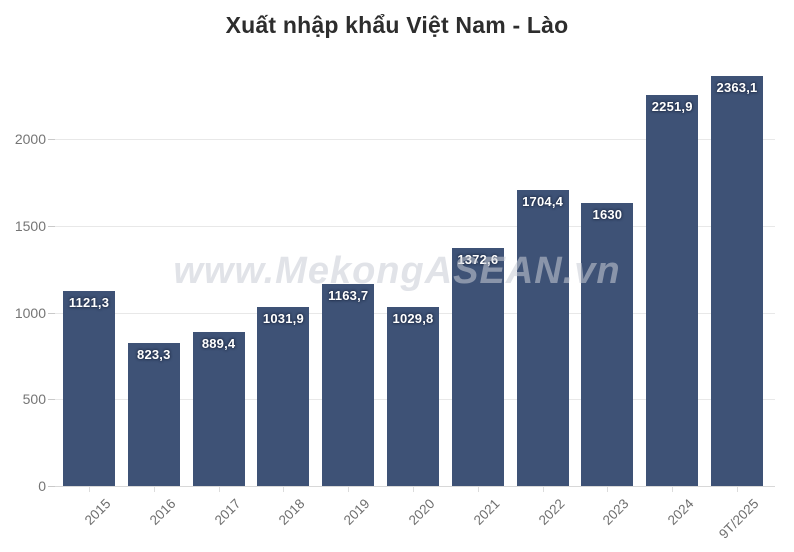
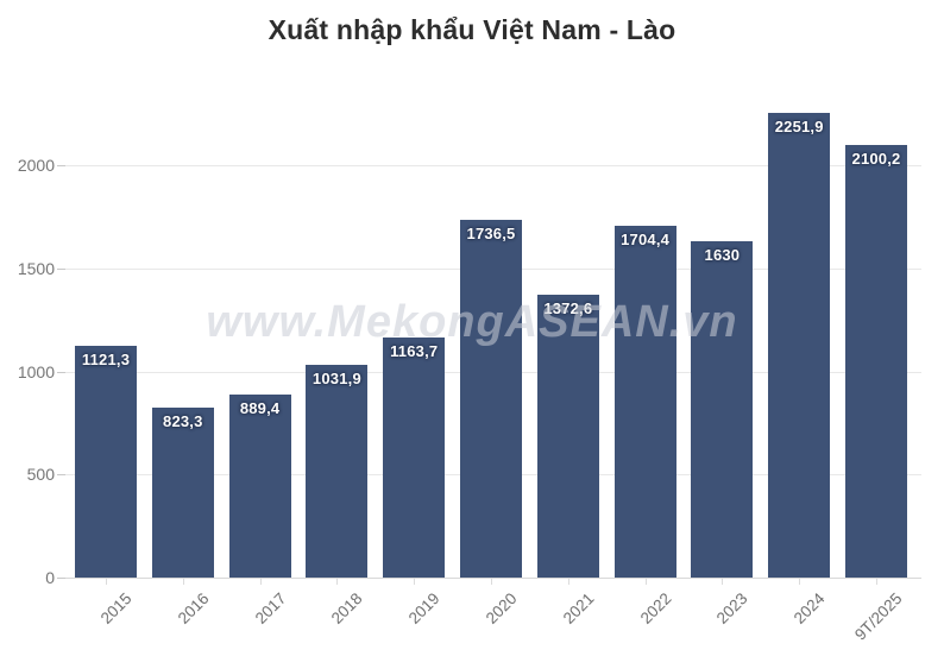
2020: 1029,8 -> 1736,5
9T/2025: 2363,1 -> 2100,2
